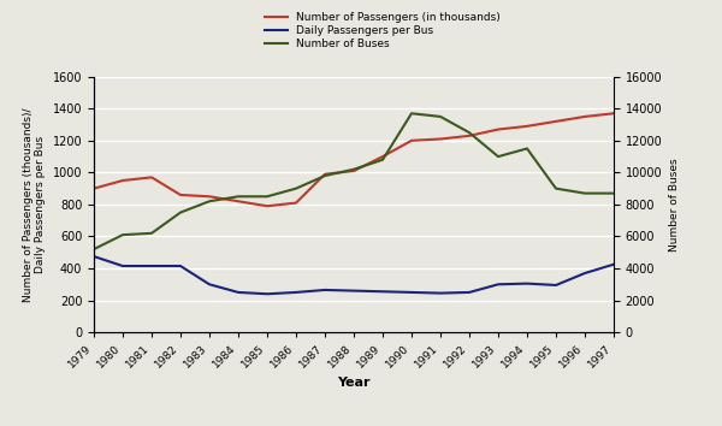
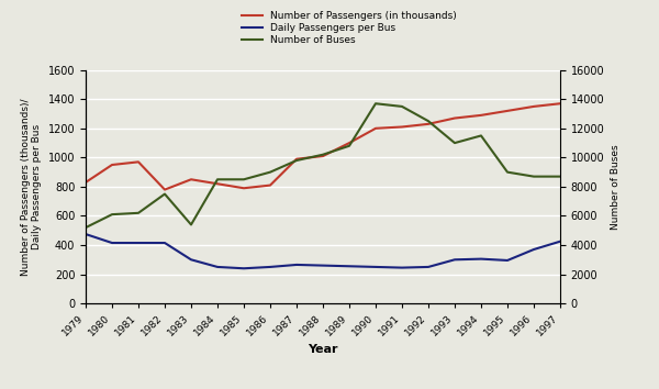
Number of Passengers (in thousands)/1979: 900 -> 830
Number of Passengers (in thousands)/1982: 860 -> 780
Number of Buses/1983: 8200 -> 5400
